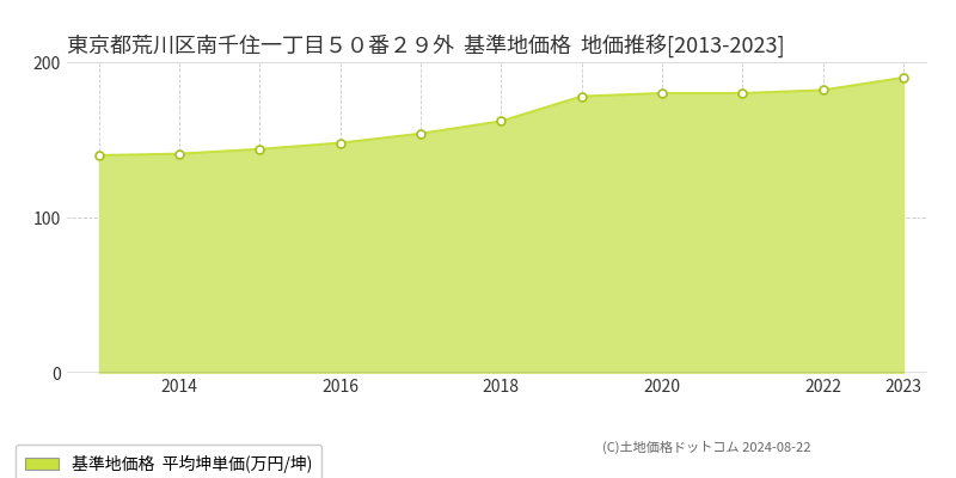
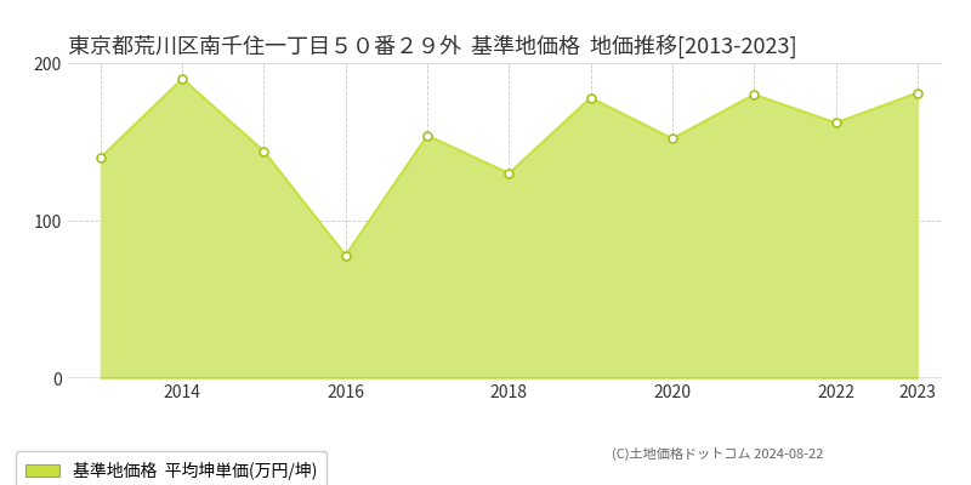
2014: 141 -> 190
2016: 148 -> 78
2018: 162 -> 130
2020: 180 -> 152
2022: 182 -> 162
2023: 190 -> 181
